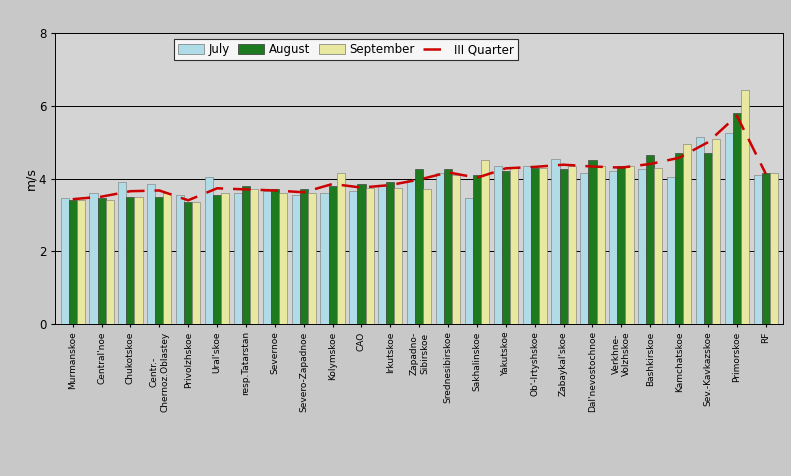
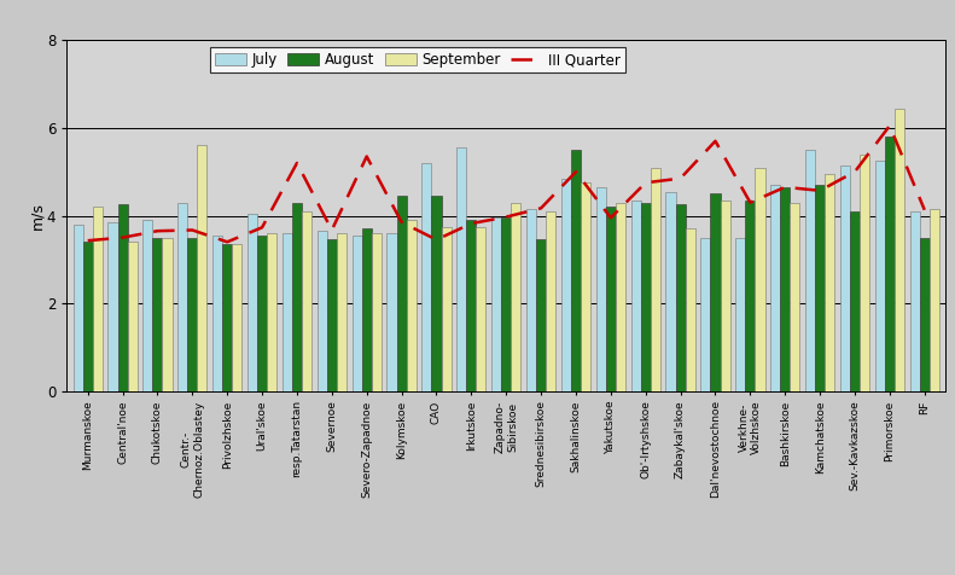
July/Murmanskoe: 3.45 -> 3.80
September/Murmanskoe: 3.40 -> 4.20
July/Central'noe: 3.60 -> 3.85
August/Central'noe: 3.45 -> 4.25
July/Centr.- Chernoz.Oblastey: 3.85 -> 4.30
September/Centr.- Chernoz.Oblastey: 3.60 -> 5.60
August/resp.Tatarstan: 3.80 -> 4.30
III Quarter/resp.Tatarstan: 3.70 -> 5.20
September/resp.Tatarstan: 3.70 -> 4.10
August/Severnoe: 3.70 -> 3.45
III Quarter/Severo-Zapadnoe: 3.62 -> 5.35
August/Kolymskoe: 3.80 -> 4.45
September/Kolymskoe: 4.15 -> 3.90
July/CAO: 3.65 -> 5.20
August/CAO: 3.85 -> 4.45
III Quarter/CAO: 3.75 -> 3.45
July/Irkutskoe: 3.80 -> 5.55
August/Zapadno- Sibirskoe: 4.25 -> 3.95
September/Zapadno- Sibirskoe: 3.70 -> 4.30
August/Srednesibirskoe: 4.25 -> 3.45
July/Sakhalinskoe: 3.45 -> 4.85
August/Sakhalinskoe: 4.10 -> 5.50
III Quarter/Sakhalinskoe: 4.02 -> 5.00
September/Sakhalinskoe: 4.50 -> 4.75
July/Yakutskoe: 4.35 -> 4.65
III Quarter/Yakutskoe: 4.28 -> 3.95
III Quarter/Ob'-Irtyshskoe: 4.32 -> 4.75
September/Ob'-Irtyshskoe: 4.30 -> 5.10
III Quarter/Zabaykal'skoe: 4.38 -> 4.85
September/Zabaykal'skoe: 4.35 -> 3.70
July/Dal'nevostochnoe: 4.15 -> 3.50
III Quarter/Dal'nevostochnoe: 4.33 -> 5.70
July/Verkhnе- Volzhskoe: 4.20 -> 3.50
September/Verkhnе- Volzhskoe: 4.35 -> 5.10
July/Bashkirskoe: 4.25 -> 4.70
III Quarter/Bashkirskoe: 4.40 -> 4.65
July/Kamchatskoe: 4.05 -> 5.50
August/Sev.-Kavkazskoe: 4.70 -> 4.10
September/Sev.-Kavkazskoe: 5.10 -> 5.40
III Quarter/Primorskoe: 5.73 -> 6.05
August/RF: 4.15 -> 3.50
